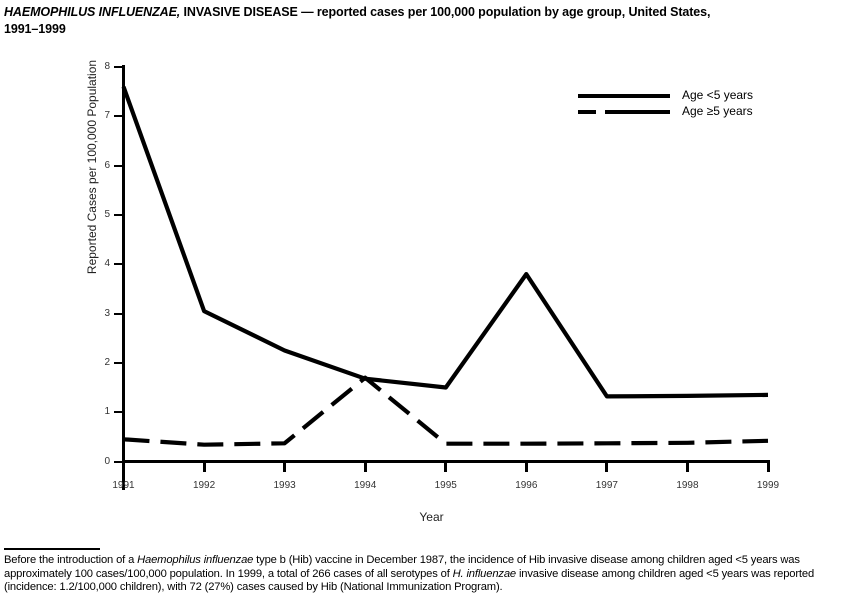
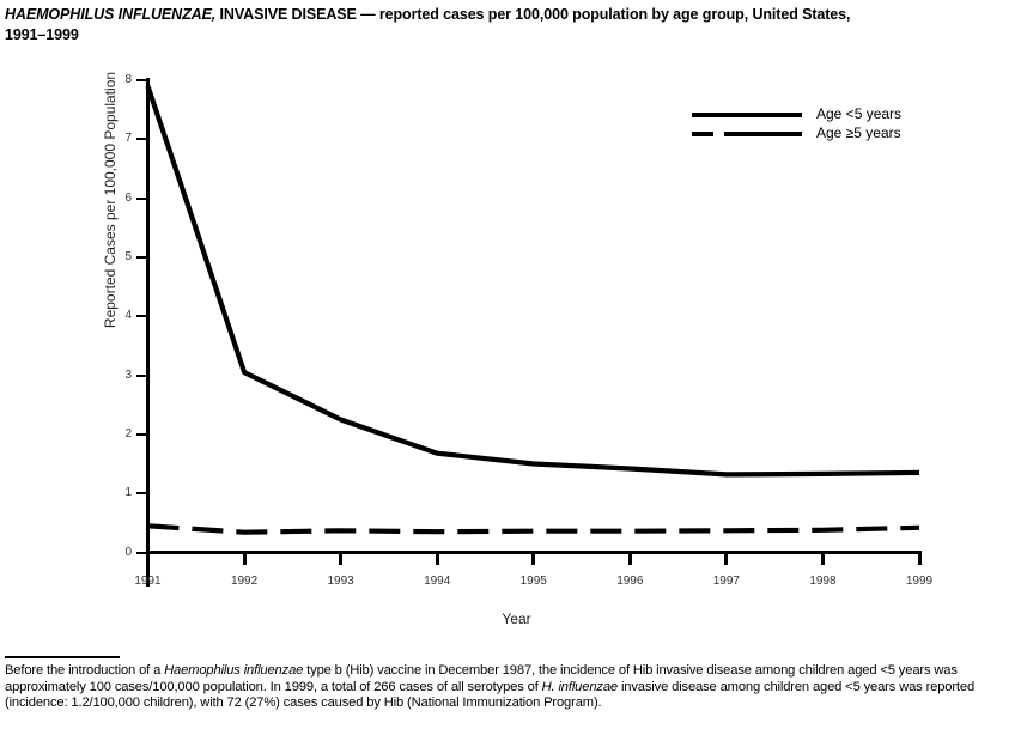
Age <5 years/1991: 7.6 -> 7.9
Age ≥5 years/1994: 1.7 -> 0.3
Age <5 years/1996: 3.8 -> 1.4
